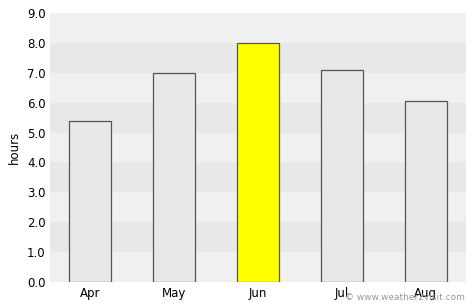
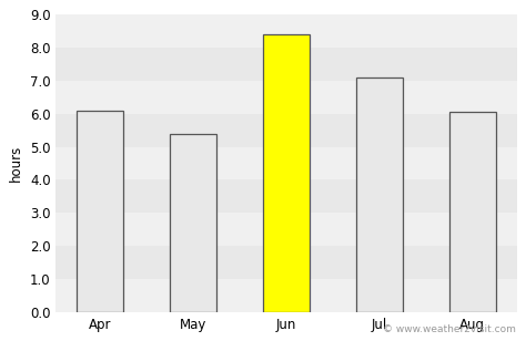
Apr: 5.40 -> 6.10
May: 7.00 -> 5.40
Jun: 8.00 -> 8.40
